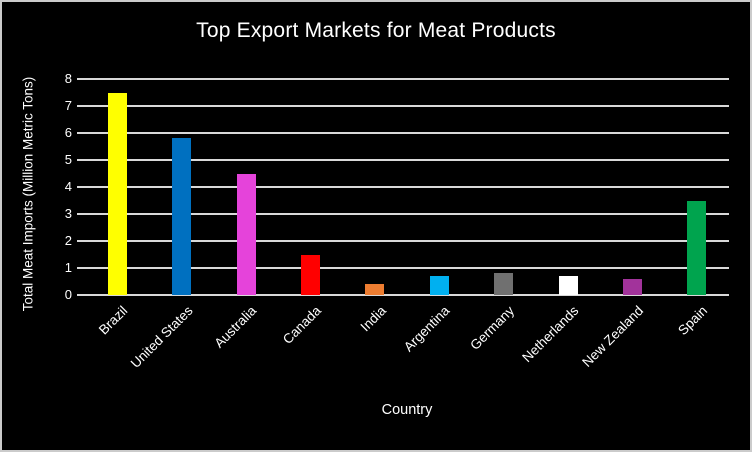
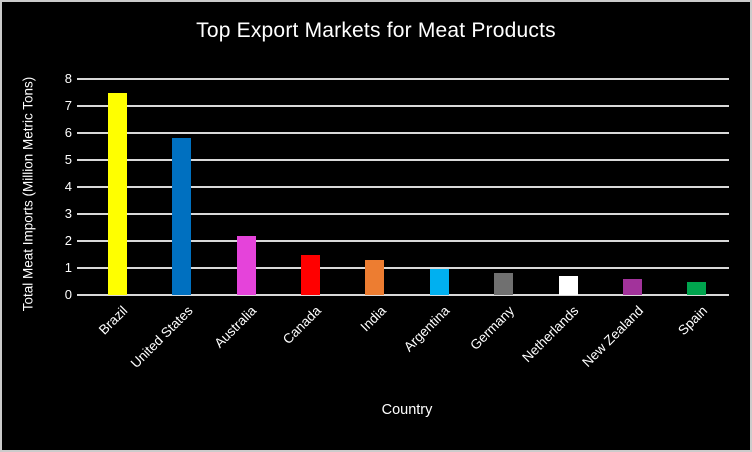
Australia: 4.5 -> 2.2
India: 0.4 -> 1.3
Argentina: 0.7 -> 0.9
Spain: 3.5 -> 0.5
